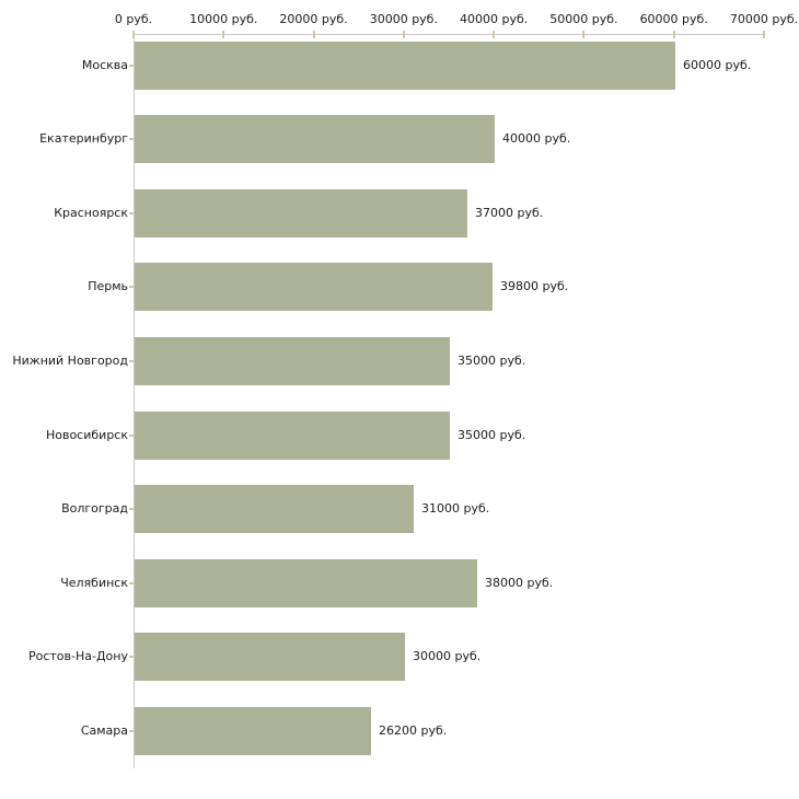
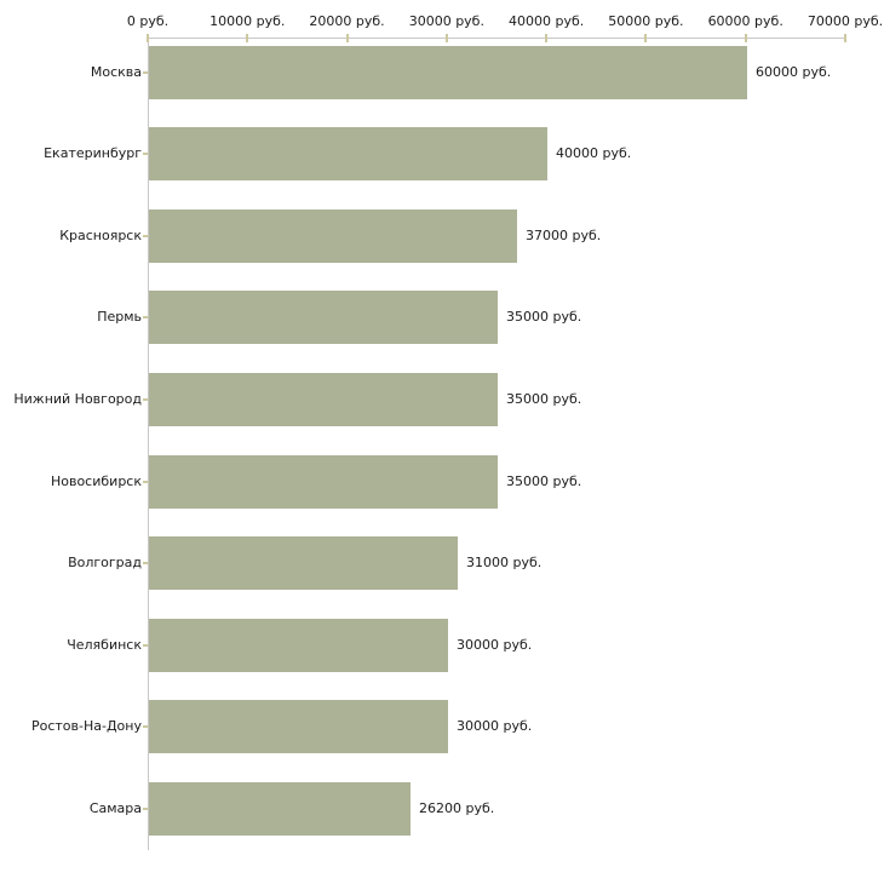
Пермь: 39800 -> 35000
Челябинск: 38000 -> 30000
